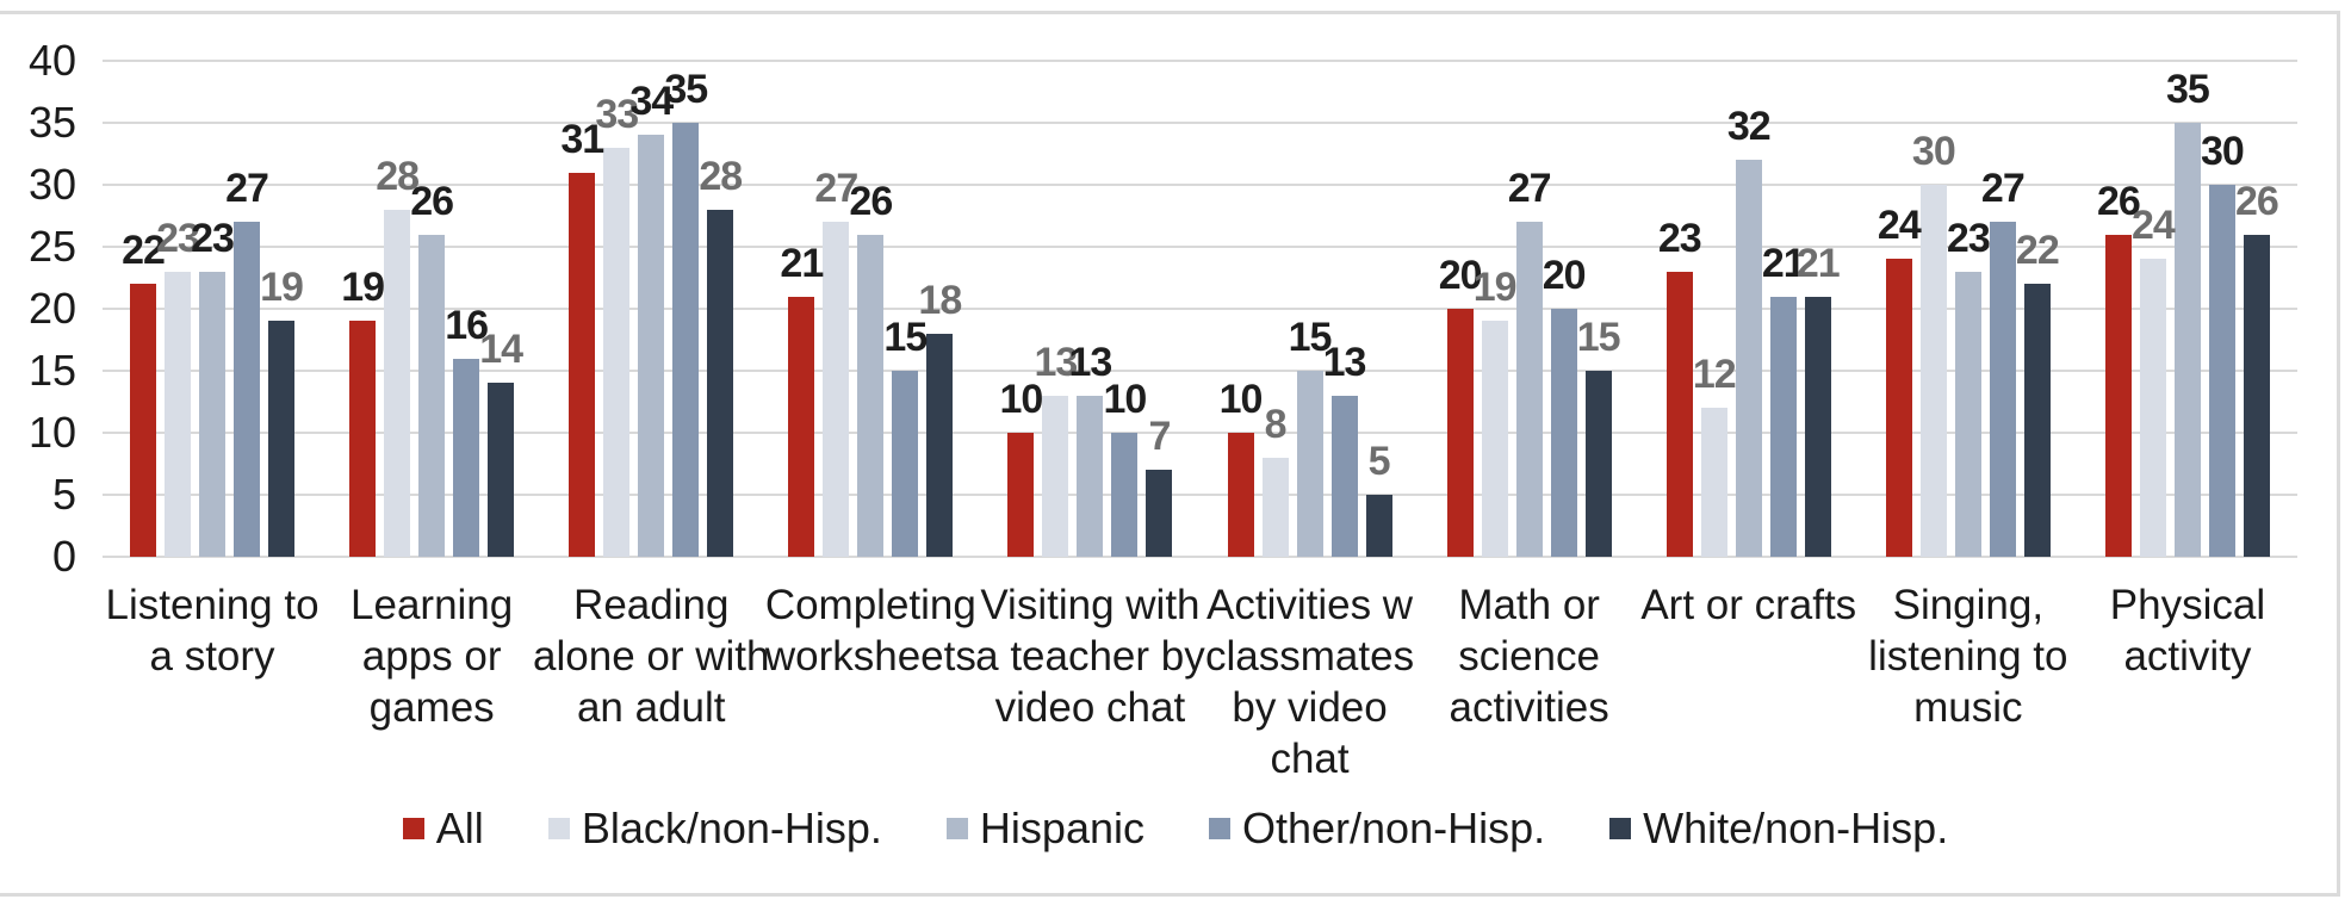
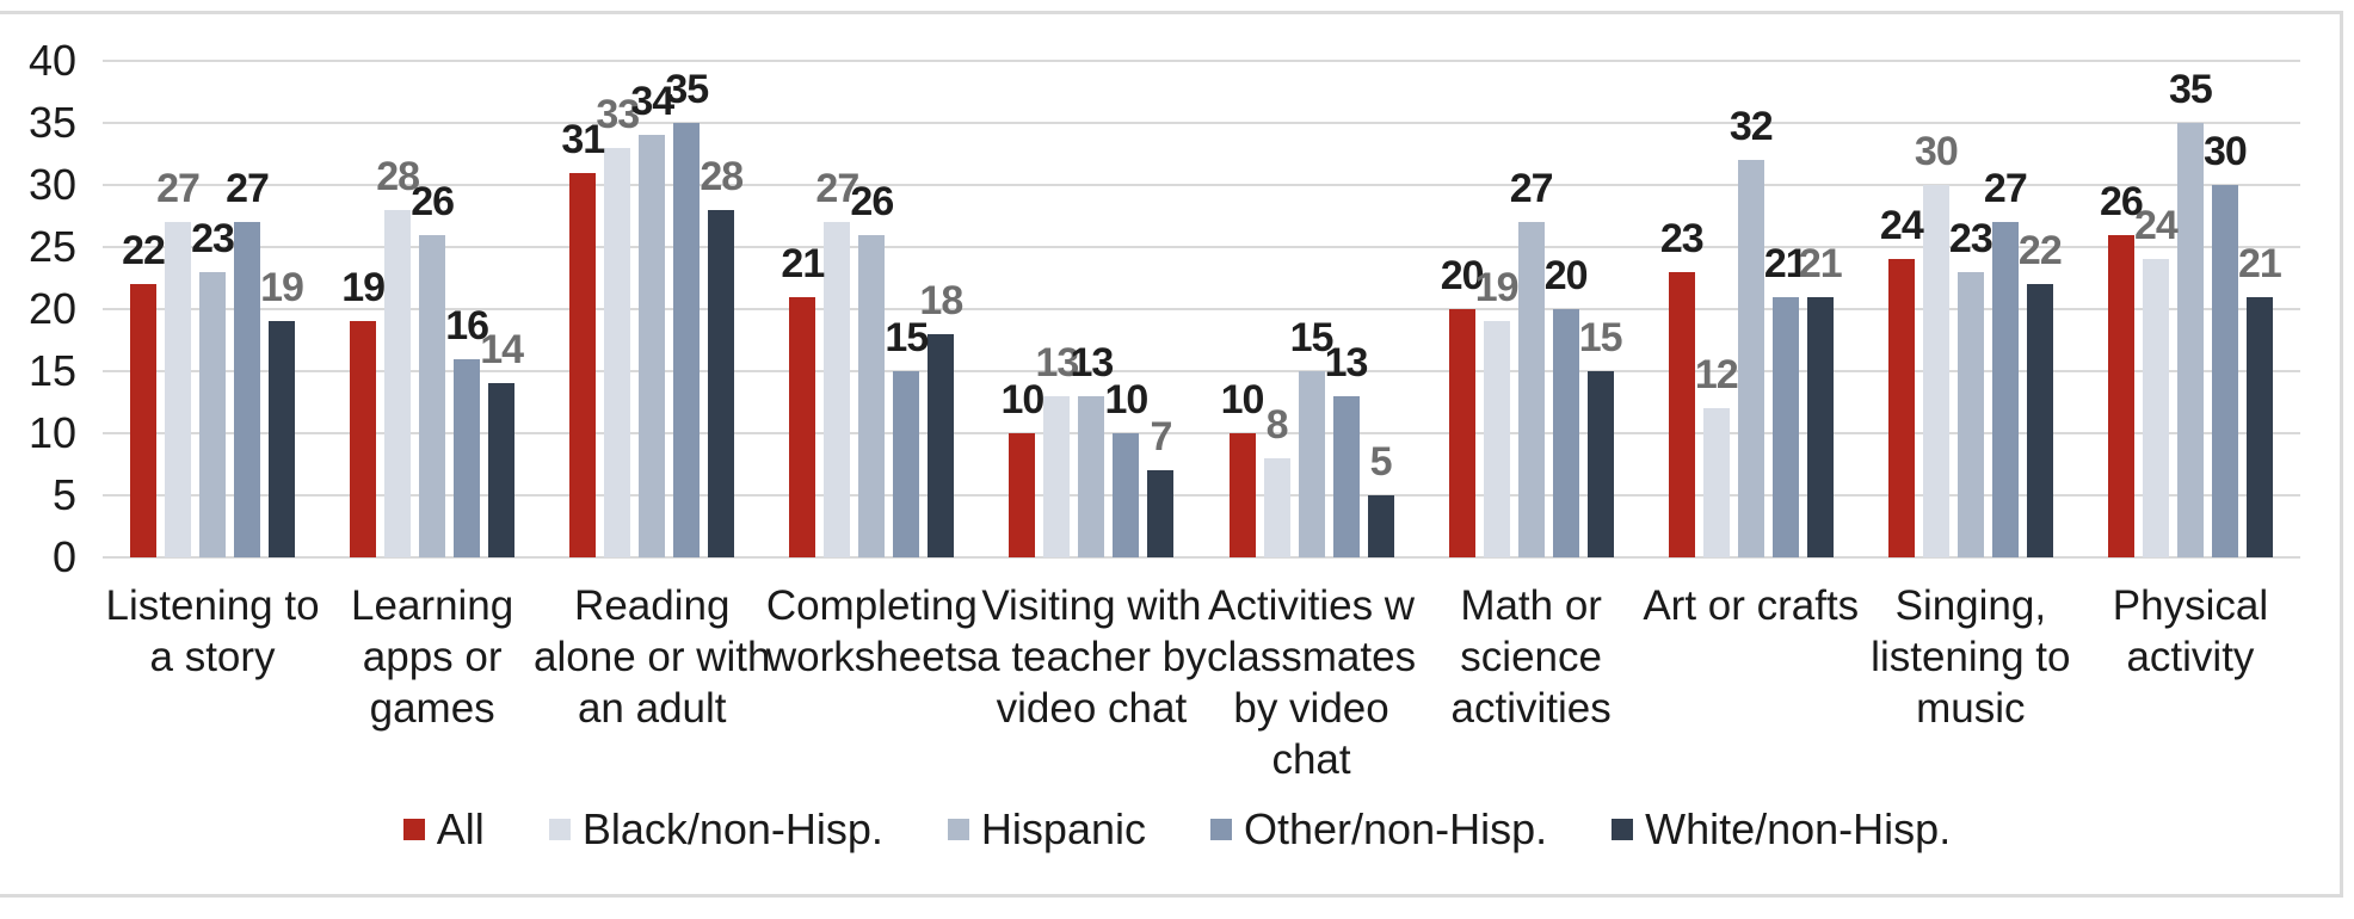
Black/non-Hisp./Listening to a story: 23 -> 27
White/non-Hisp./Physical activity: 26 -> 21
